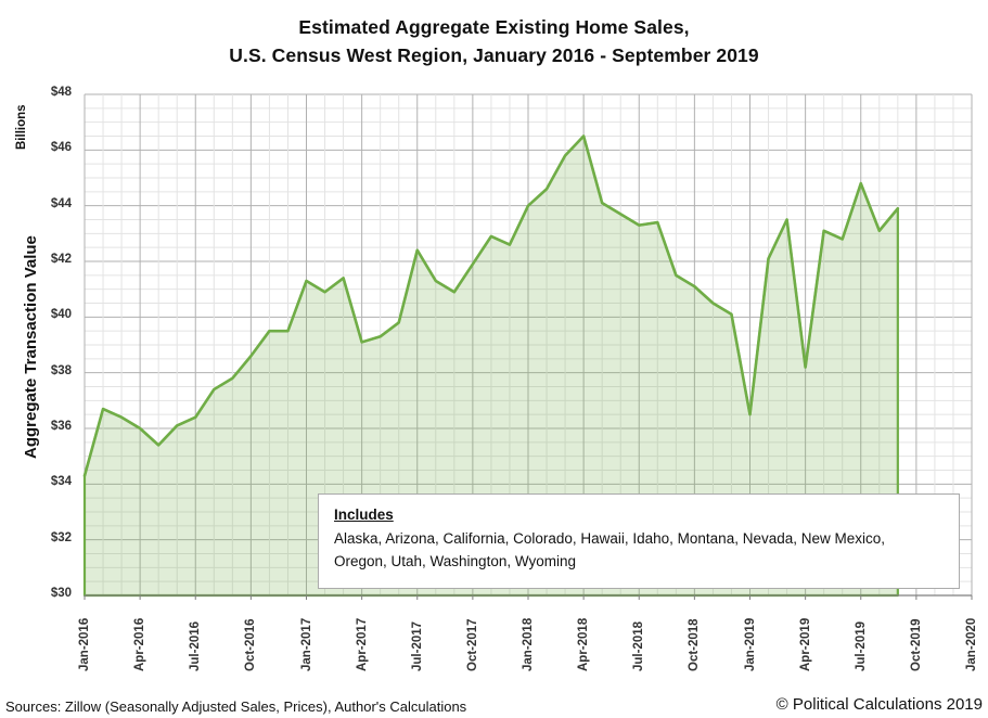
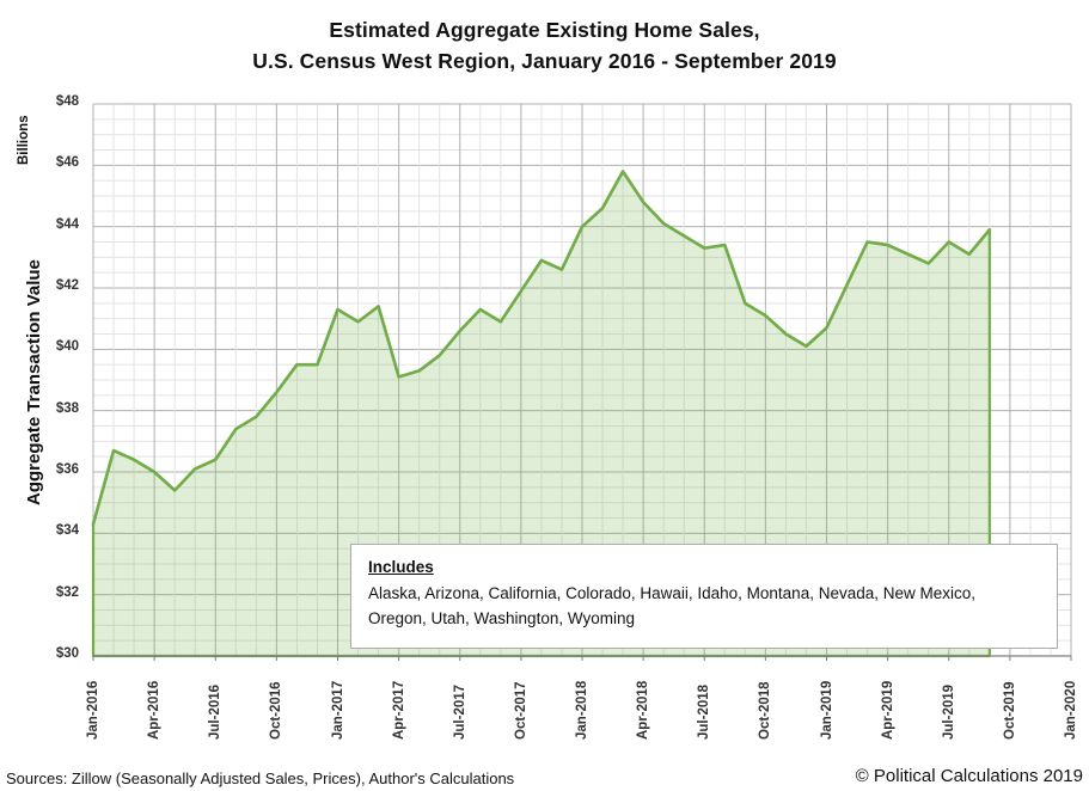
Jul-2017: $42.4 -> $40.6
Apr-2018: $46.5 -> $44.8
Jan-2019: $36.5 -> $40.7
Apr-2019: $38.2 -> $43.4
Jul-2019: $44.8 -> $43.5
